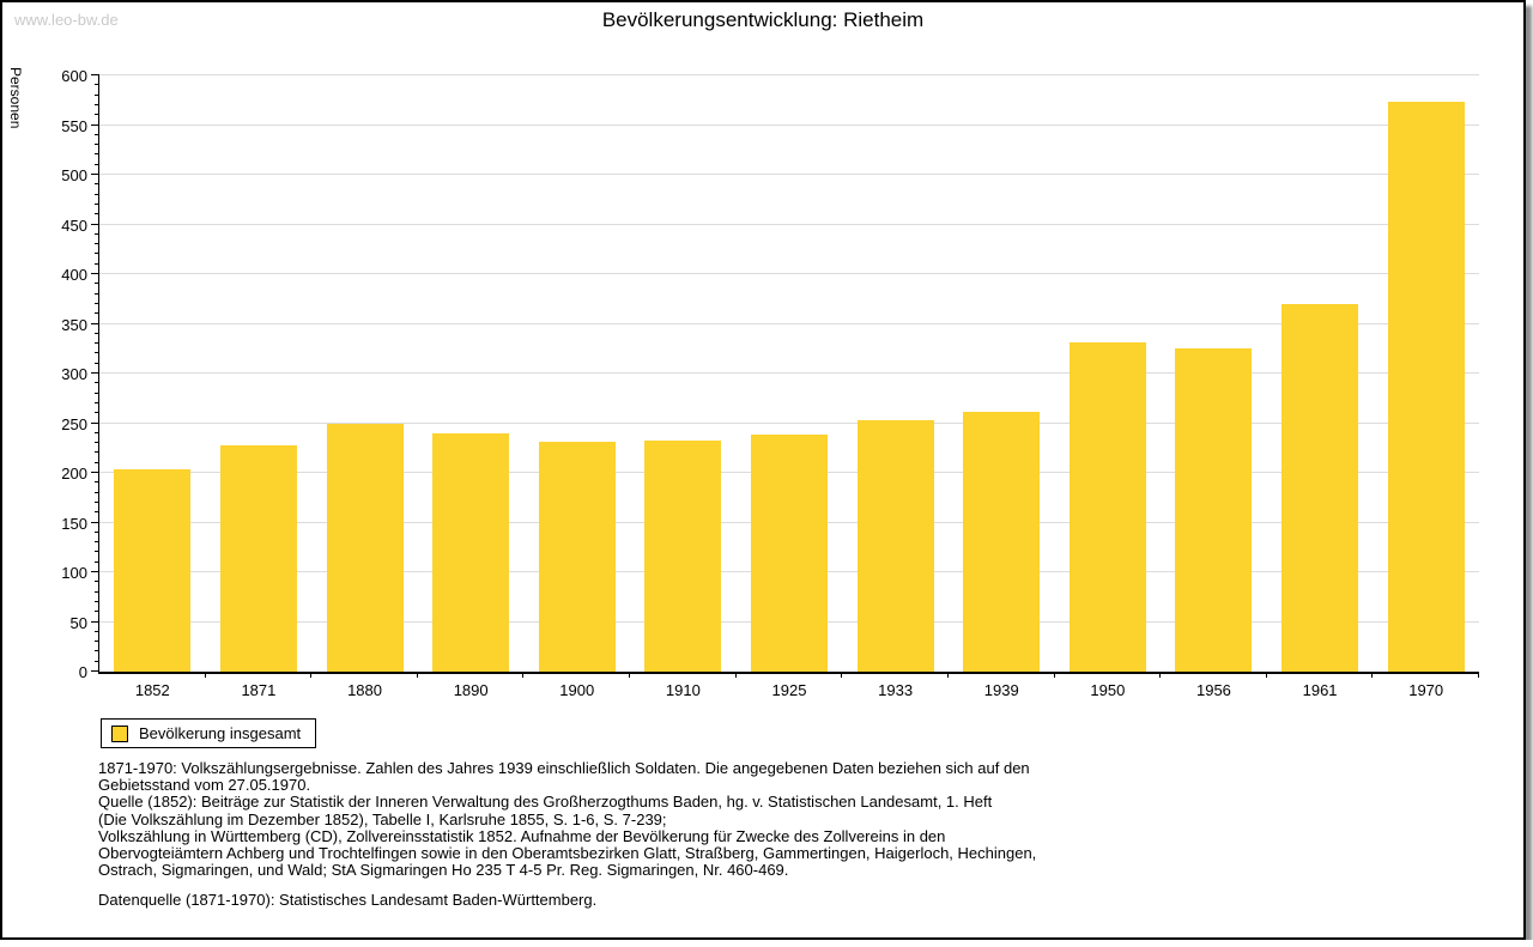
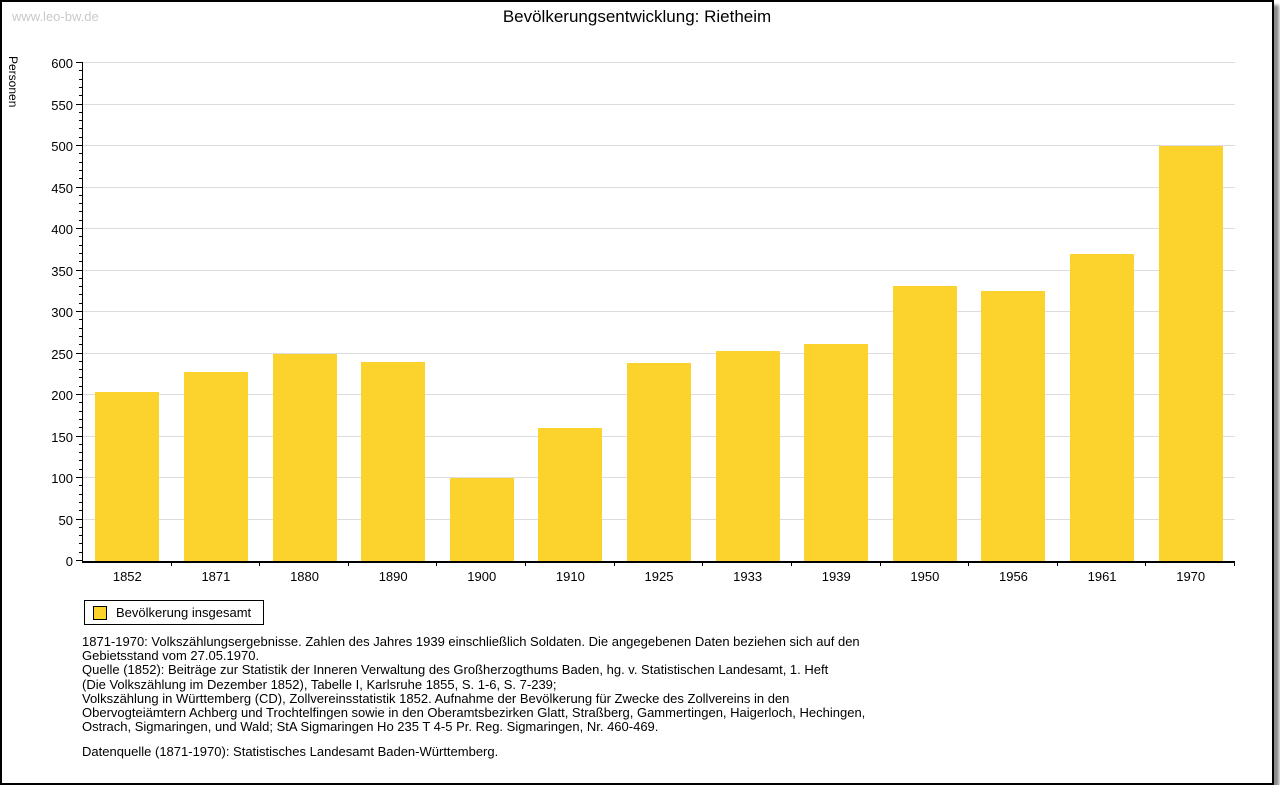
1900: 230 -> 100
1910: 230 -> 160
1970: 570 -> 500
